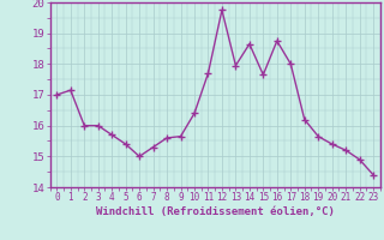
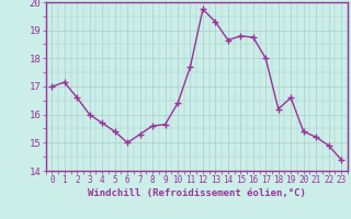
2: 16.00 -> 16.60
13: 17.95 -> 19.30
15: 17.65 -> 18.80
19: 15.65 -> 16.60
